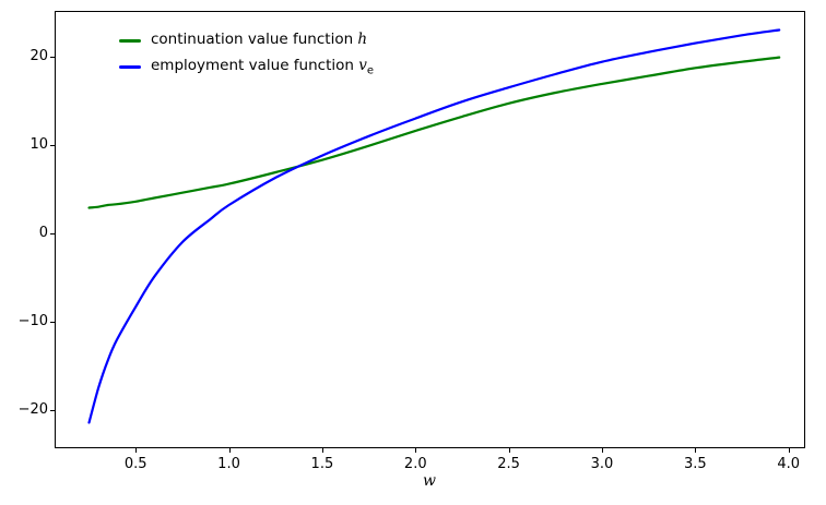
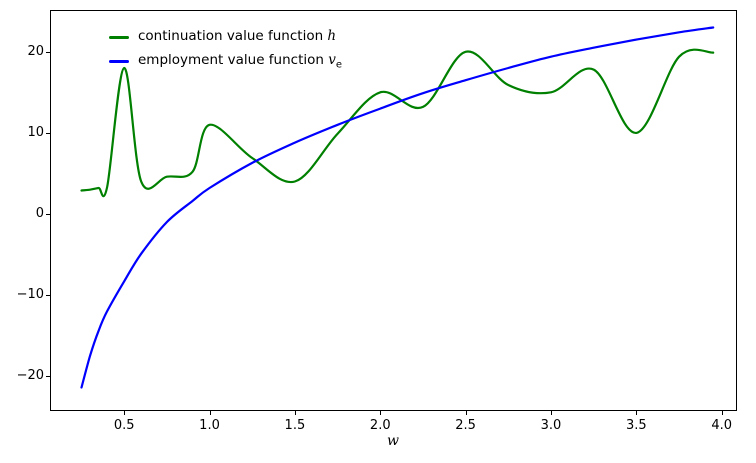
continuation value function h/0.5: 4 -> 18
continuation value function h/1.0: 6 -> 11
continuation value function h/1.5: 8 -> 4
continuation value function h/2.0: 12 -> 15
continuation value function h/2.5: 15 -> 20
continuation value function h/3.0: 17 -> 15
continuation value function h/3.5: 19 -> 10
